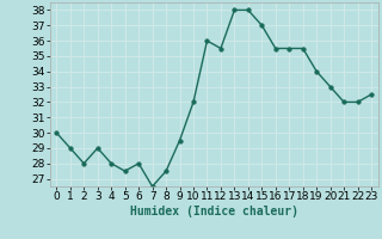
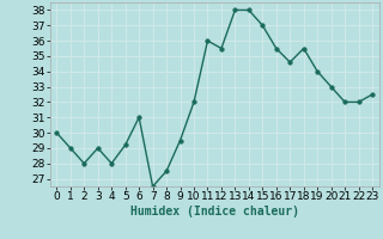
5: 27.5 -> 29.2
6: 28.0 -> 31.0
17: 35.5 -> 34.6
